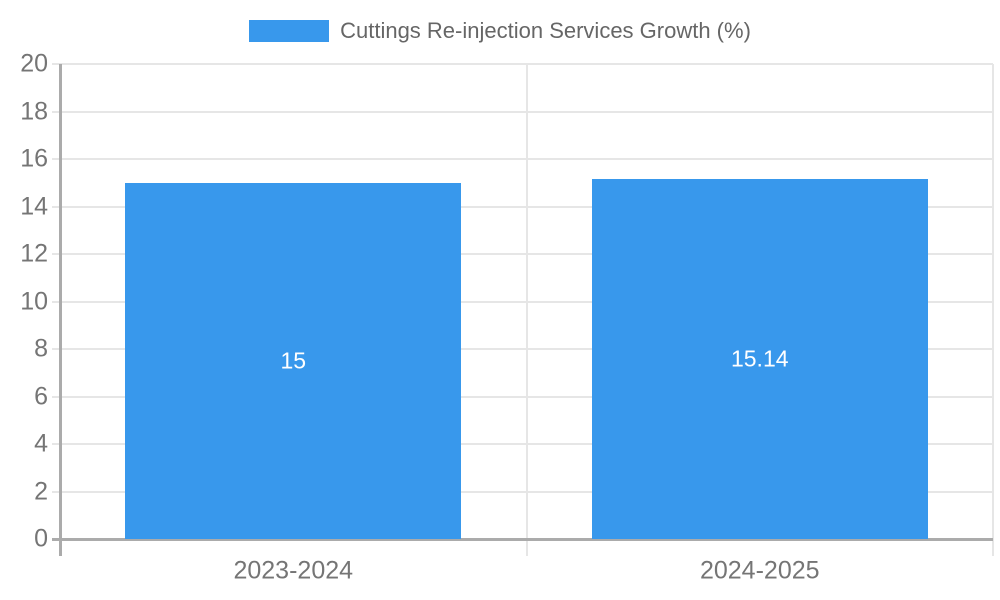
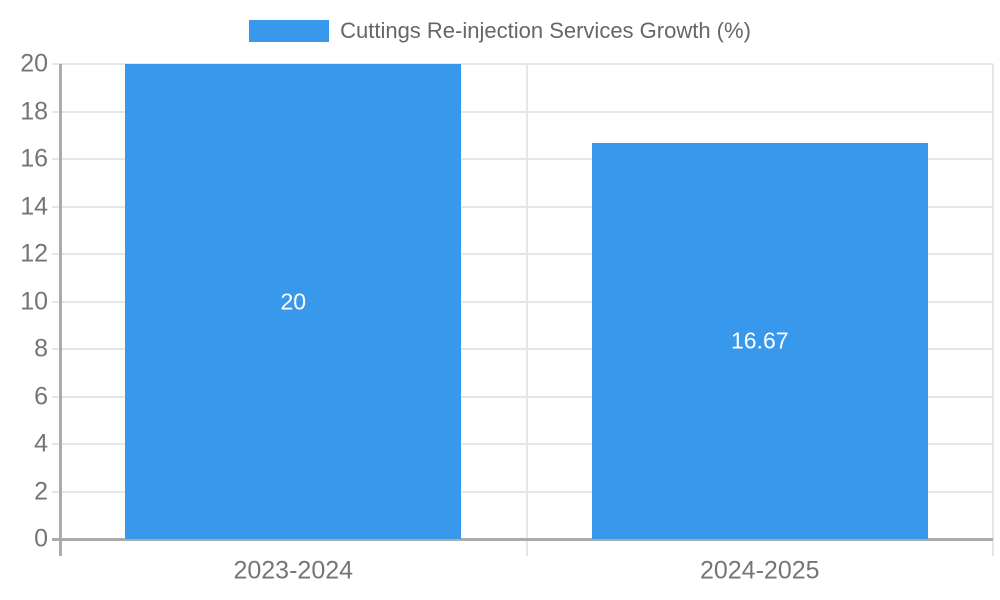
2023-2024: 15 -> 20
2024-2025: 15.14 -> 16.67
